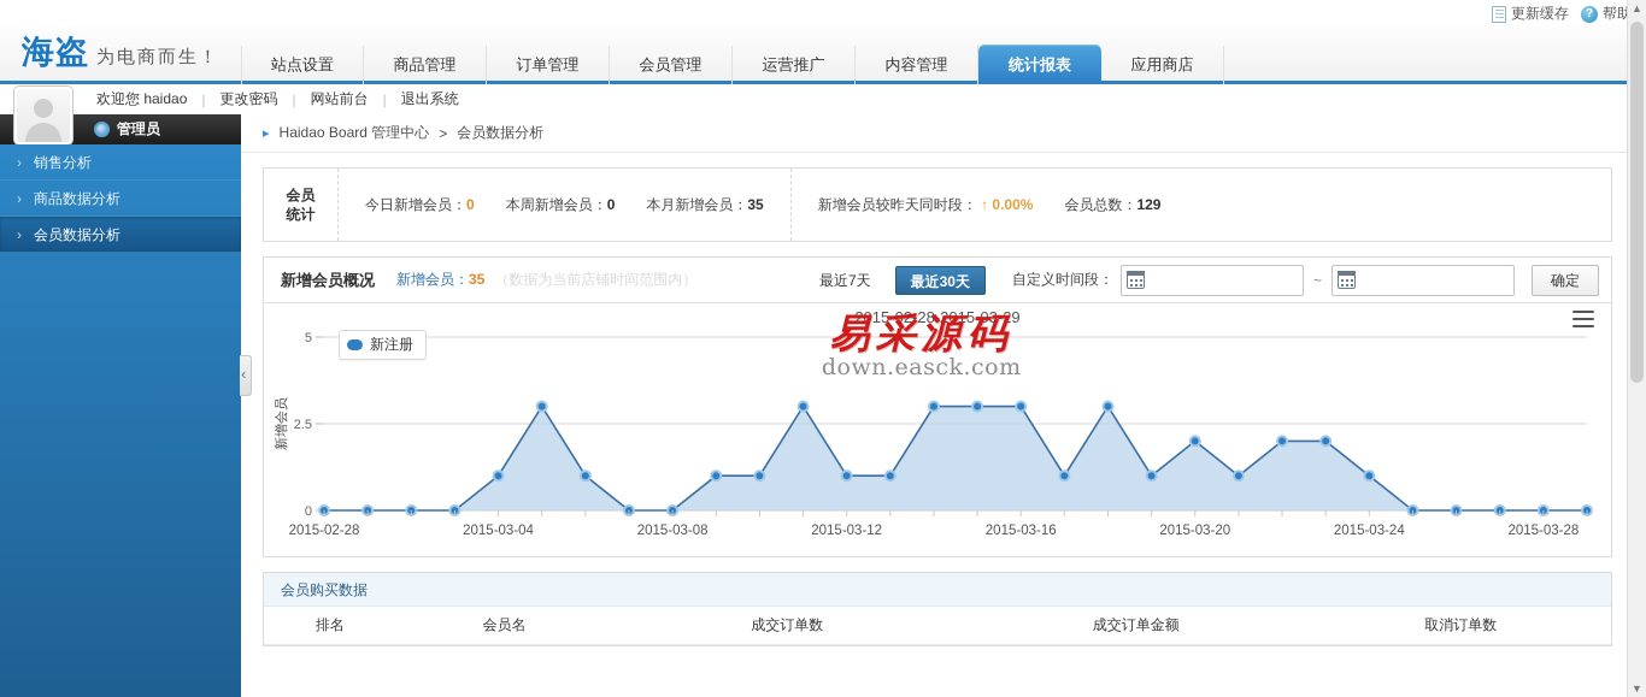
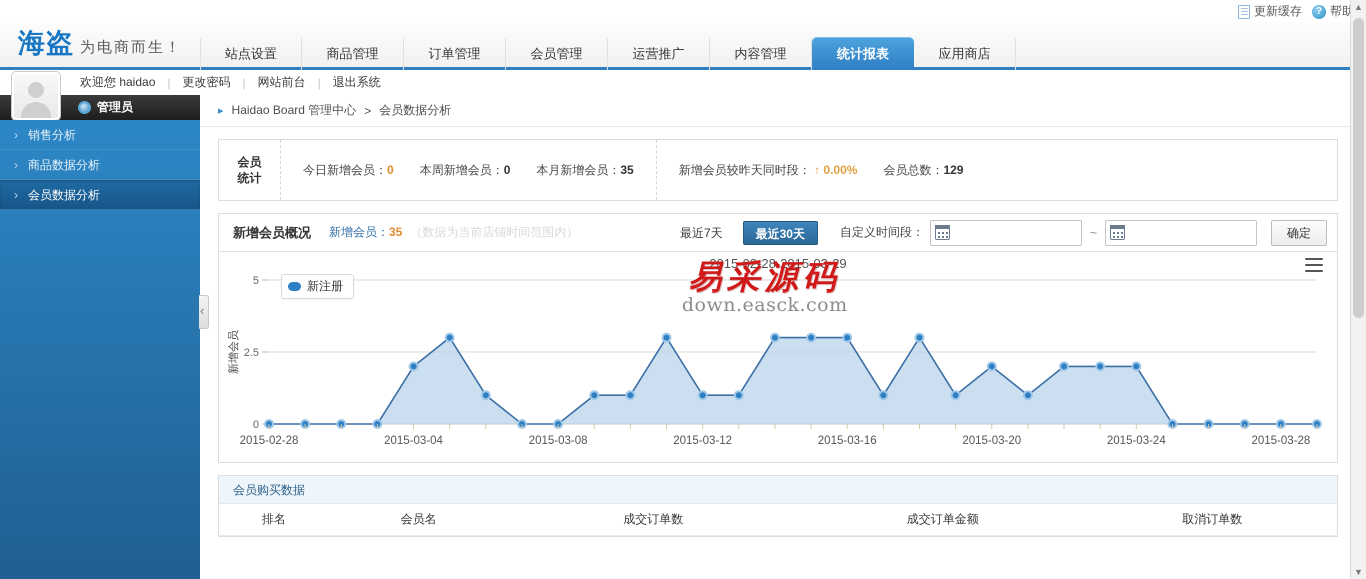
2015-03-04: 1 -> 2
2015-03-24: 1 -> 2
